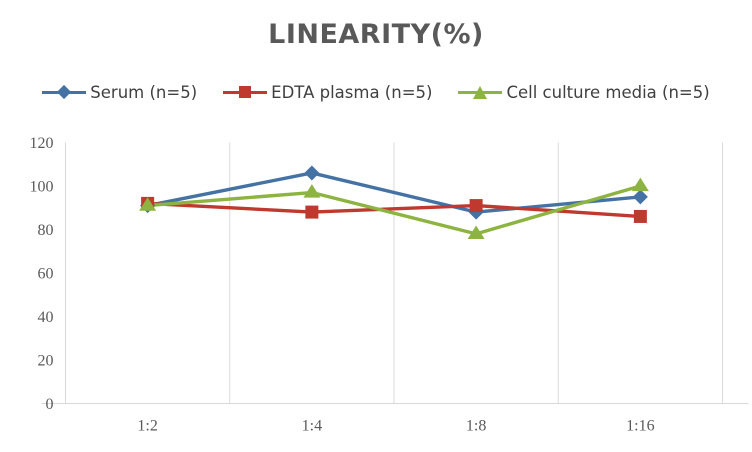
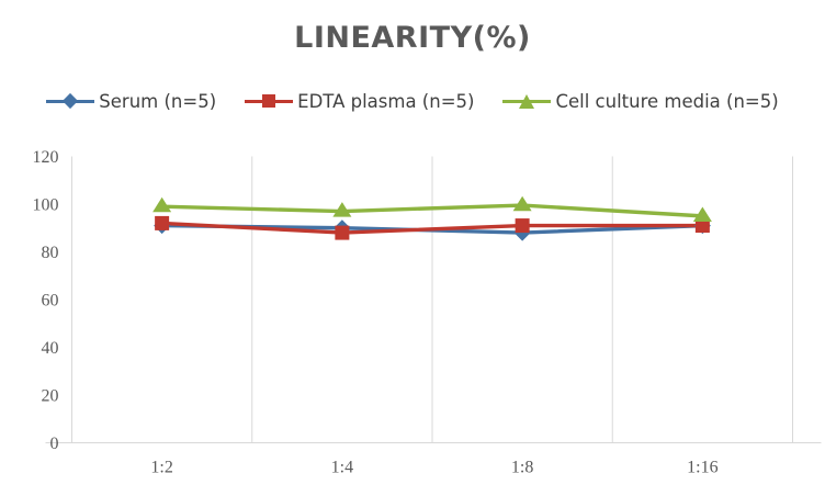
Cell culture media (n=5)/1:2: 91 -> 99
Serum (n=5)/1:4: 106 -> 90
Cell culture media (n=5)/1:8: 78 -> 100
Serum (n=5)/1:16: 95 -> 91
EDTA plasma (n=5)/1:16: 86 -> 91
Cell culture media (n=5)/1:16: 100 -> 95
